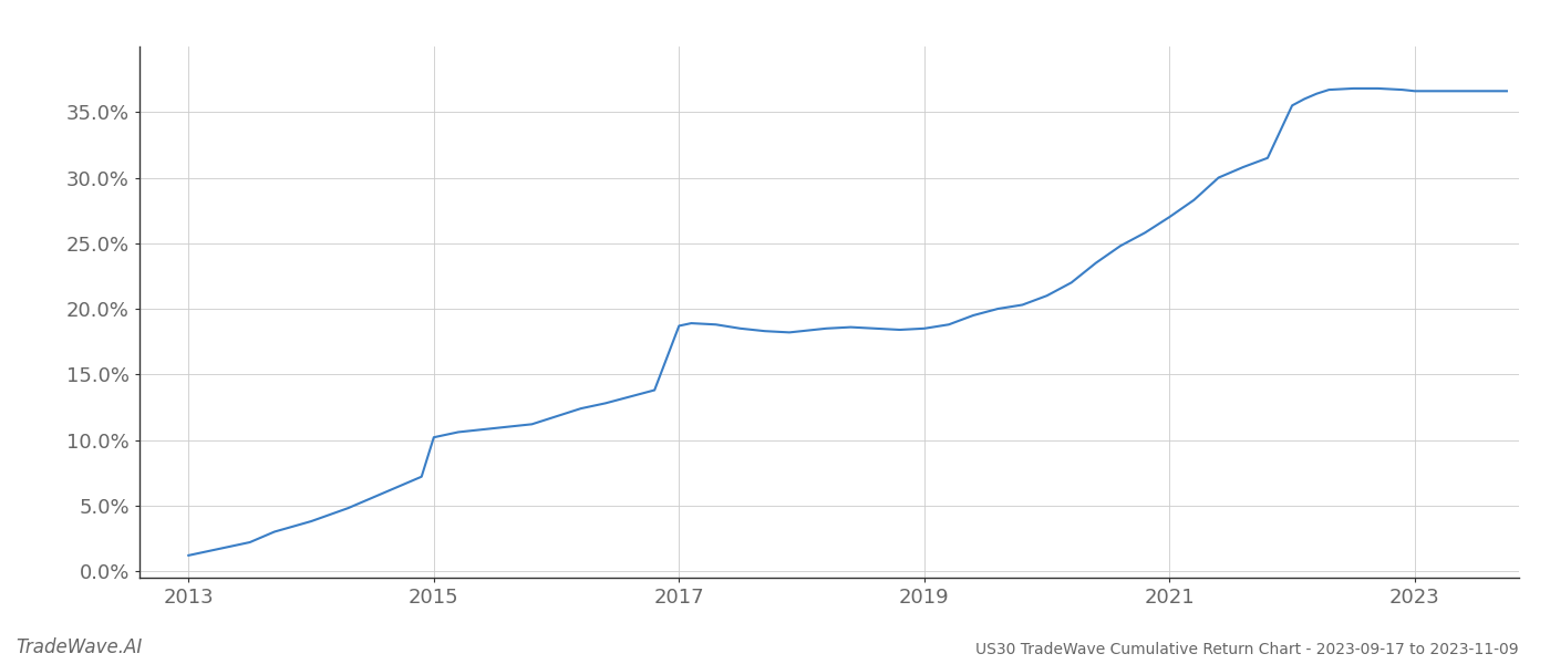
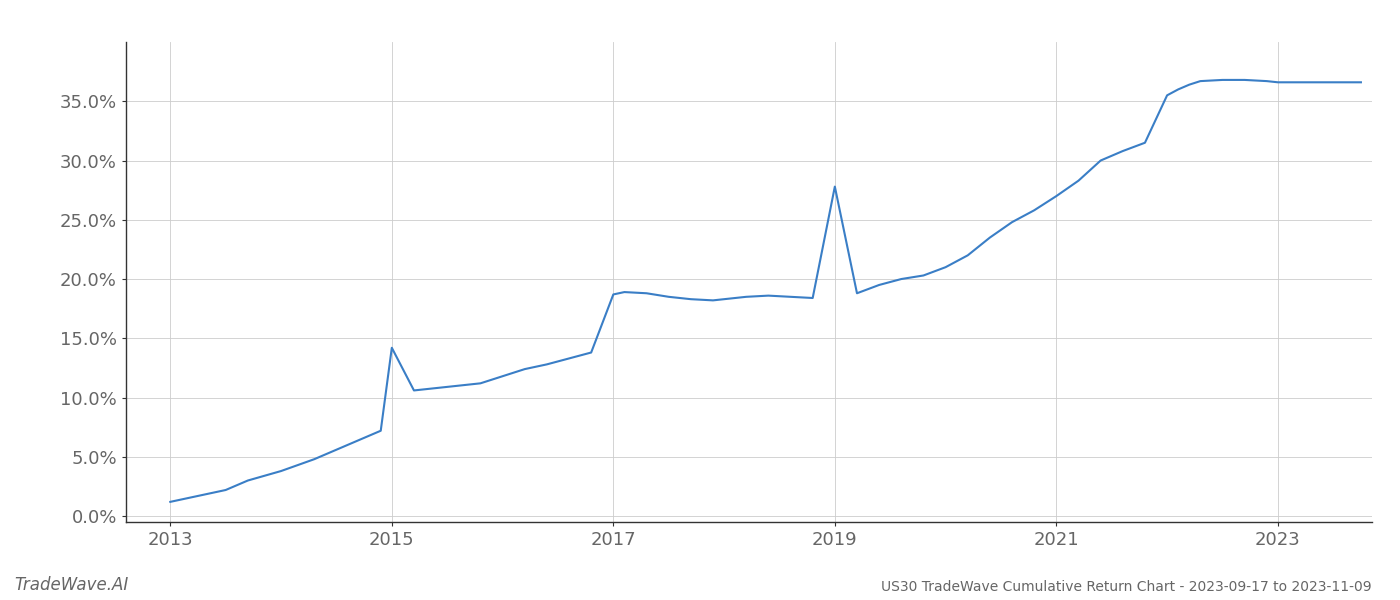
2015: 10.2% -> 14.2%
2019: 18.5% -> 27.8%
